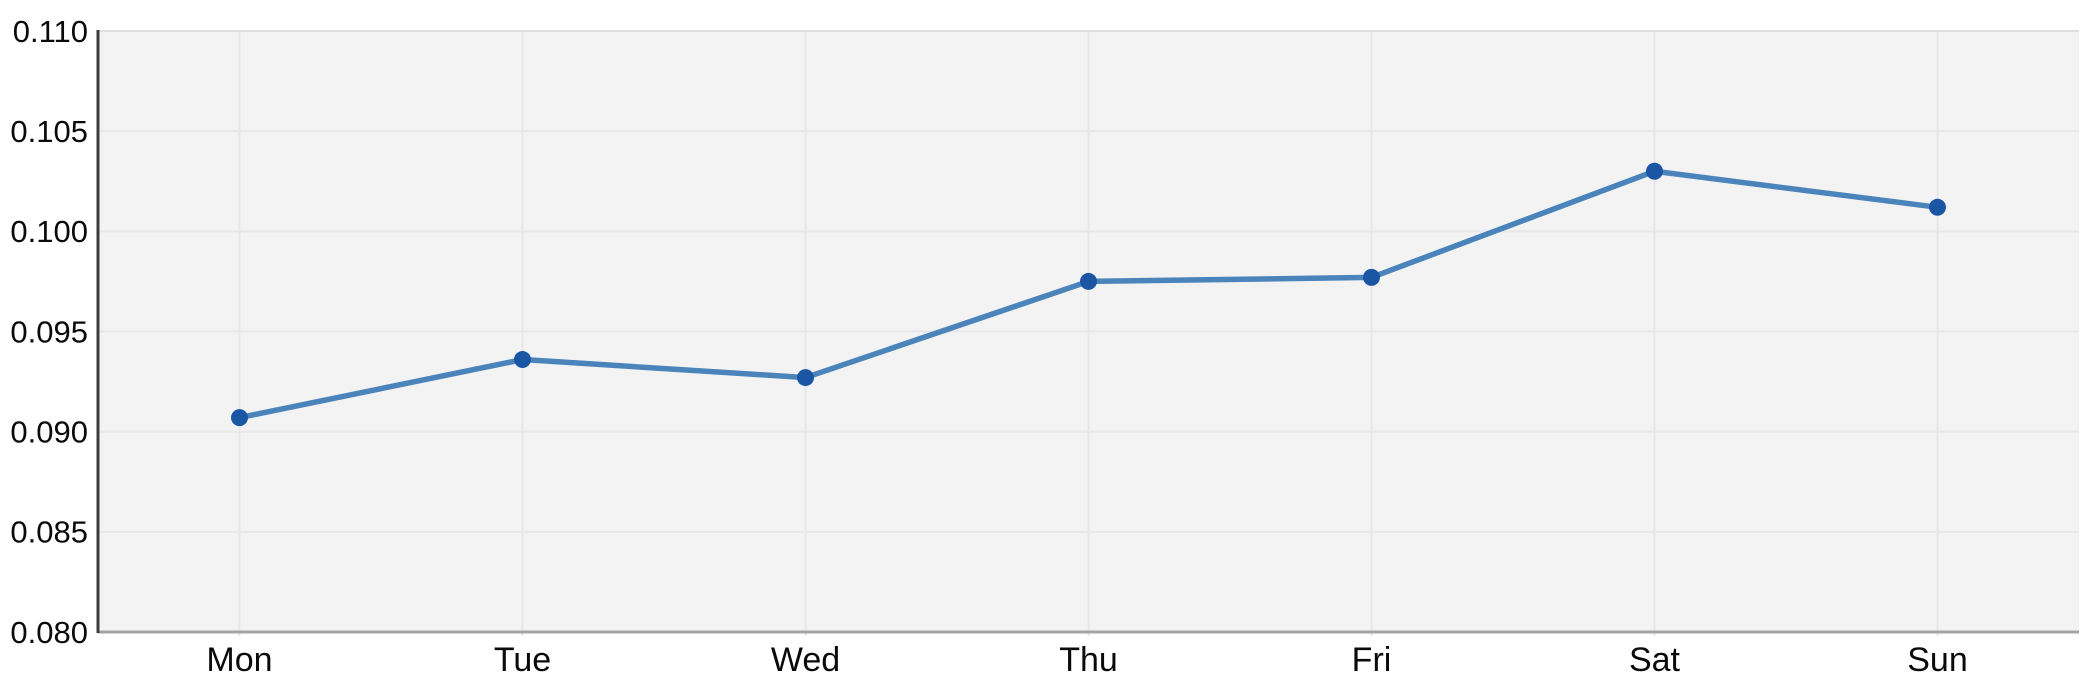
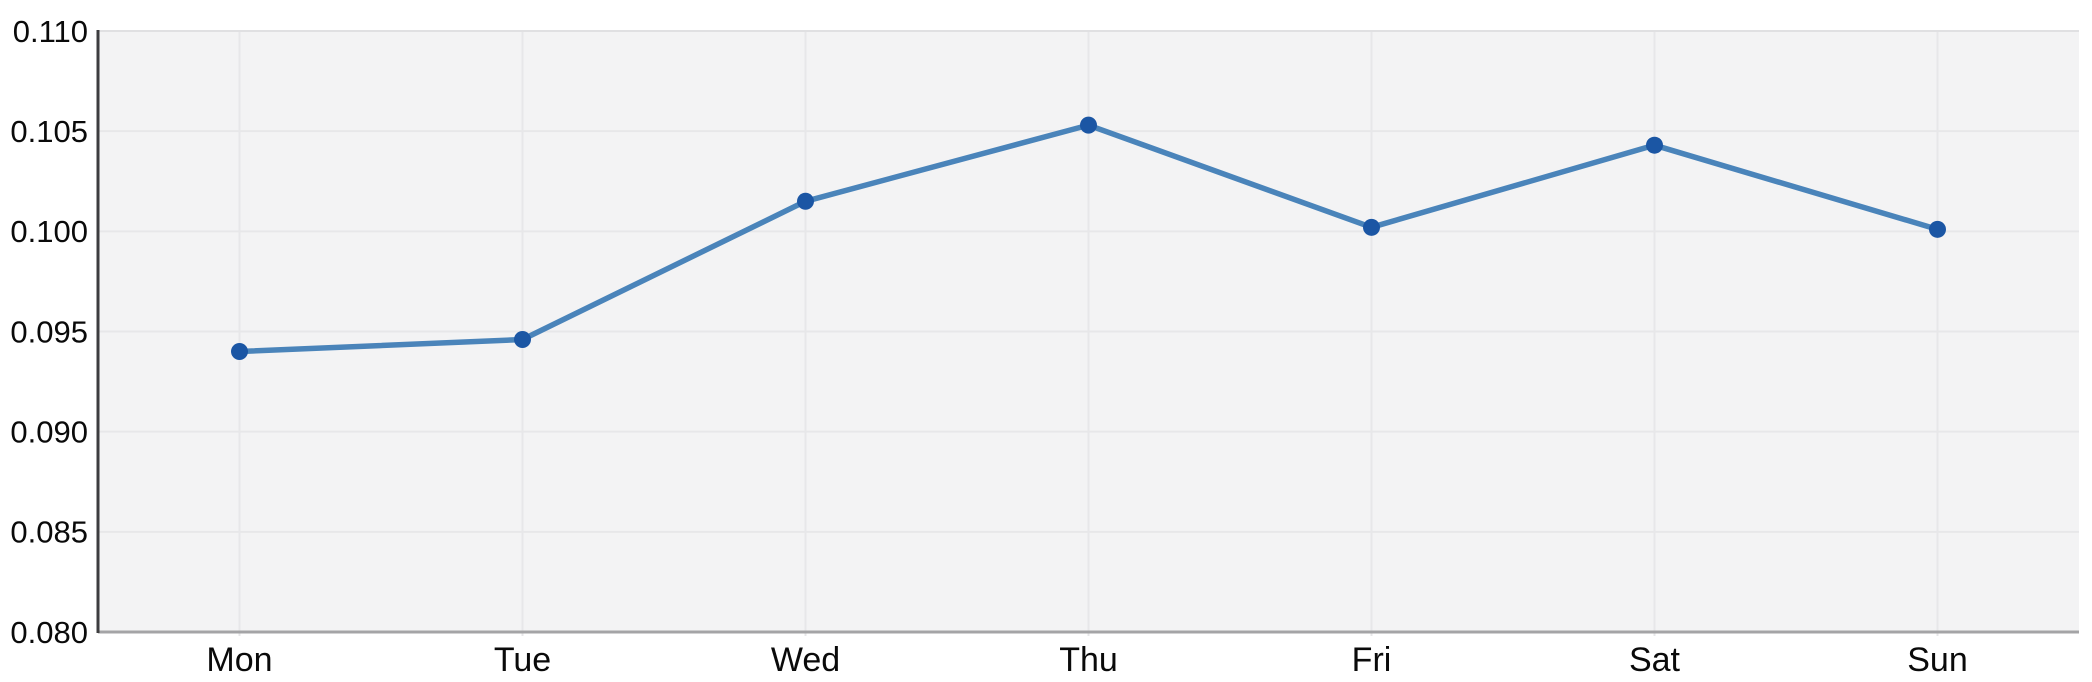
Mon: 0.0907 -> 0.0940
Tue: 0.0936 -> 0.0946
Wed: 0.0927 -> 0.1015
Thu: 0.0975 -> 0.1053
Fri: 0.0977 -> 0.1002
Sat: 0.1030 -> 0.1043
Sun: 0.1012 -> 0.1001
